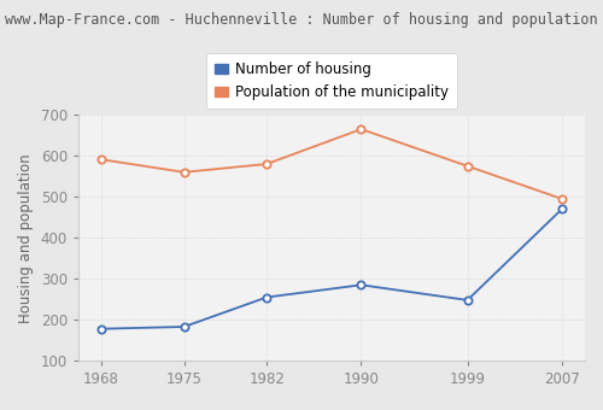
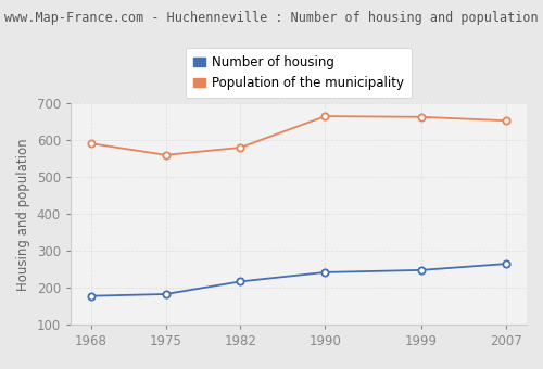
Number of housing/1982: 255 -> 217
Number of housing/1990: 285 -> 242
Population of the municipality/1999: 575 -> 663
Number of housing/2007: 470 -> 265
Population of the municipality/2007: 495 -> 653
